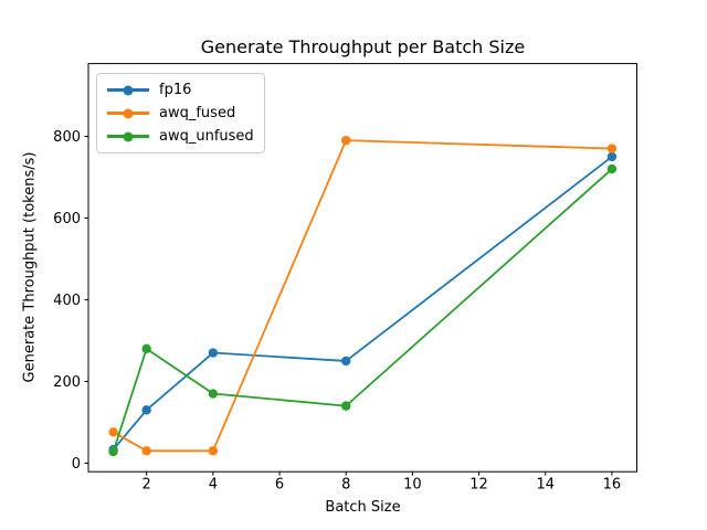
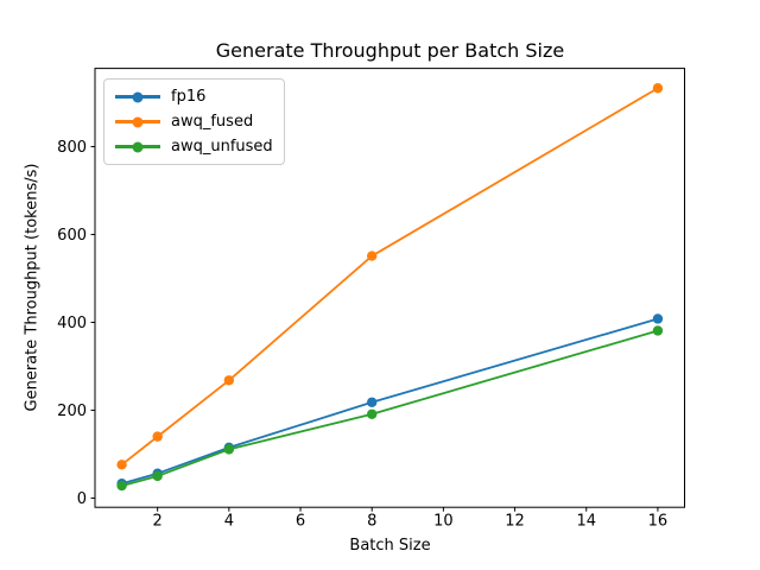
fp16/2: 130 -> 60
awq_fused/2: 30 -> 140
awq_unfused/2: 280 -> 50
fp16/4: 270 -> 120
awq_fused/4: 30 -> 270
awq_unfused/4: 170 -> 110
fp16/8: 250 -> 220
awq_fused/8: 790 -> 550
awq_unfused/8: 140 -> 190
fp16/16: 750 -> 410
awq_fused/16: 770 -> 930
awq_unfused/16: 720 -> 380
